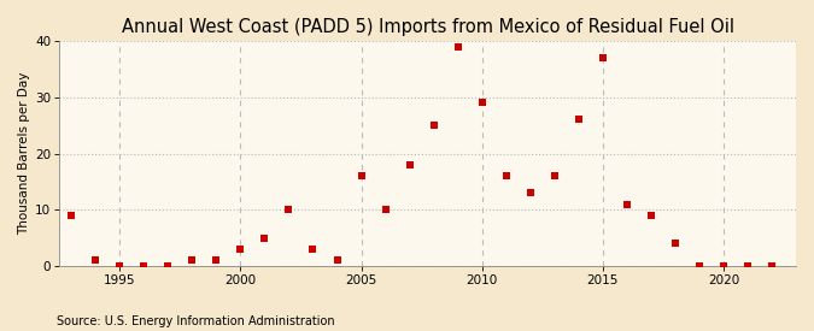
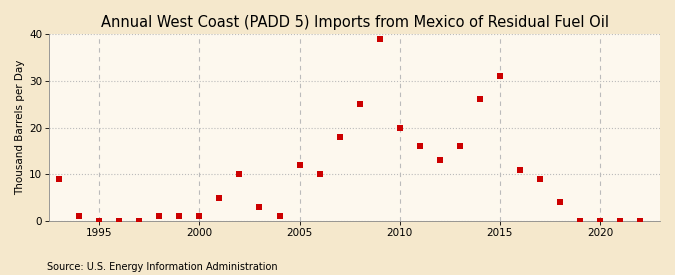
2000: 3 -> 1
2005: 16 -> 12
2010: 29 -> 20
2015: 37 -> 31
